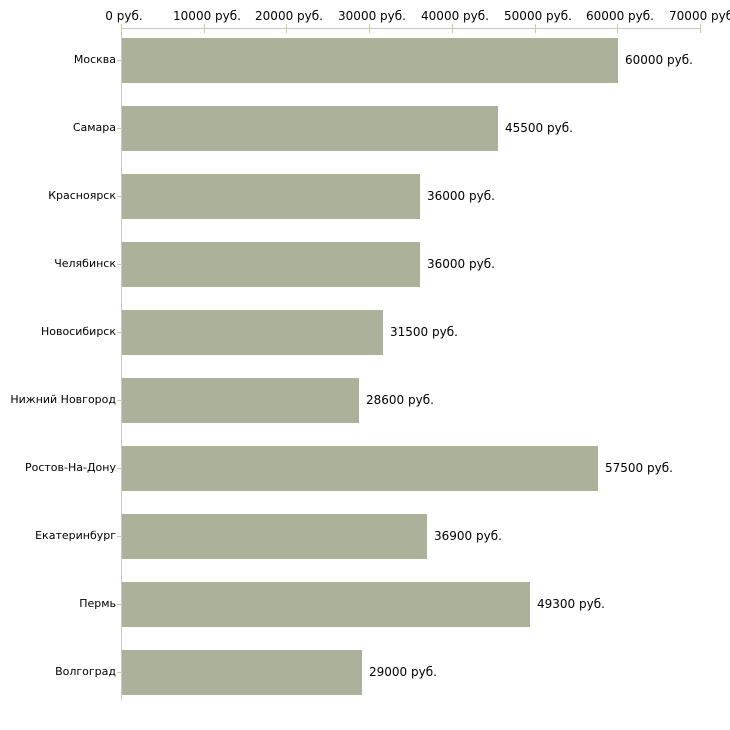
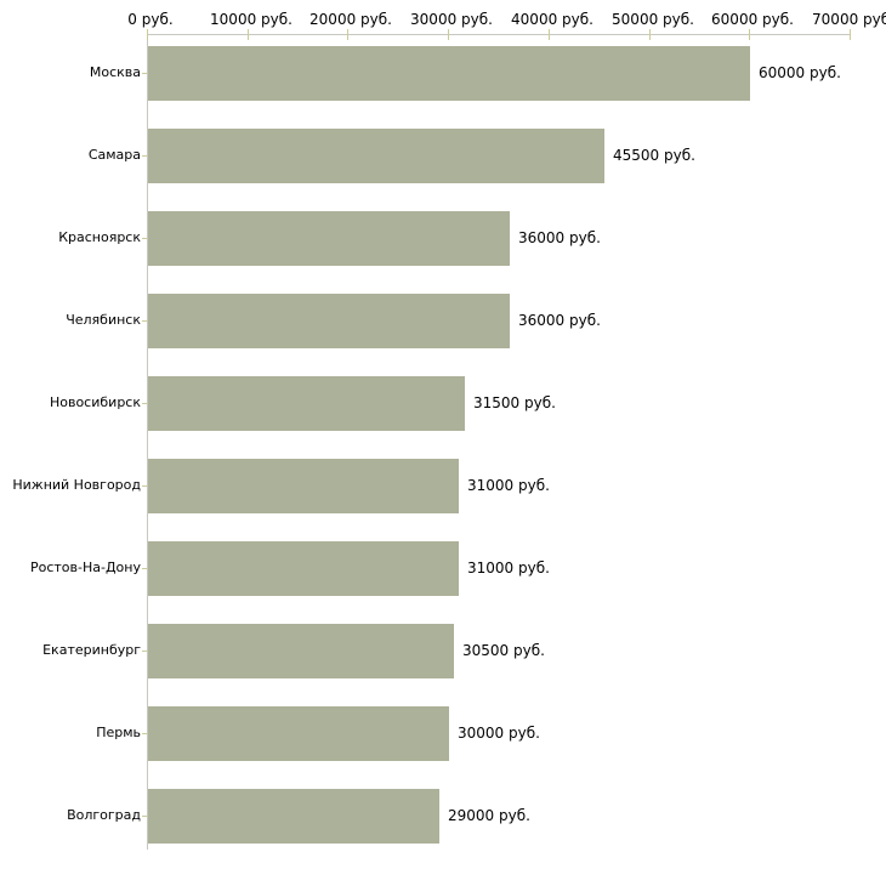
Нижний Новгород: 28600 -> 31000
Ростов-На-Дону: 57500 -> 31000
Екатеринбург: 36900 -> 30500
Пермь: 49300 -> 30000
